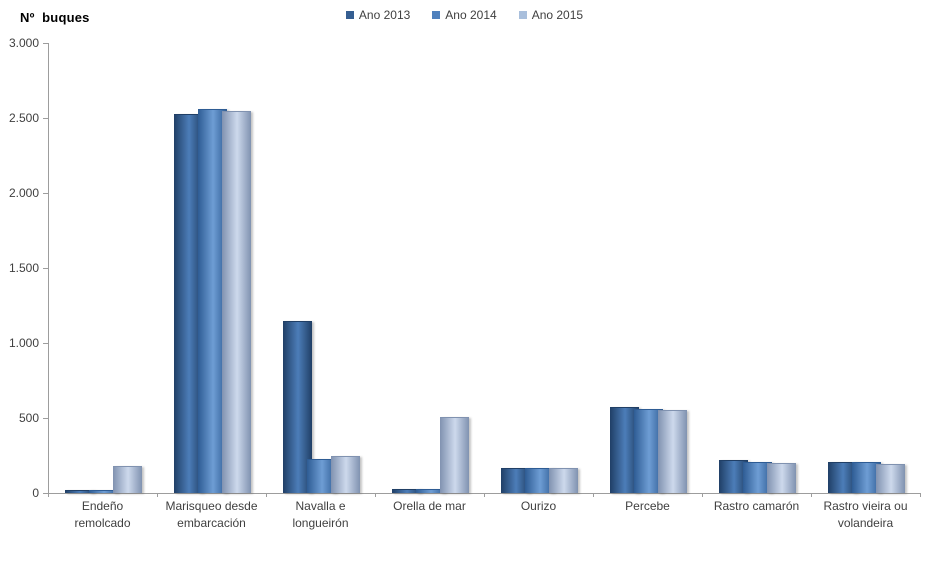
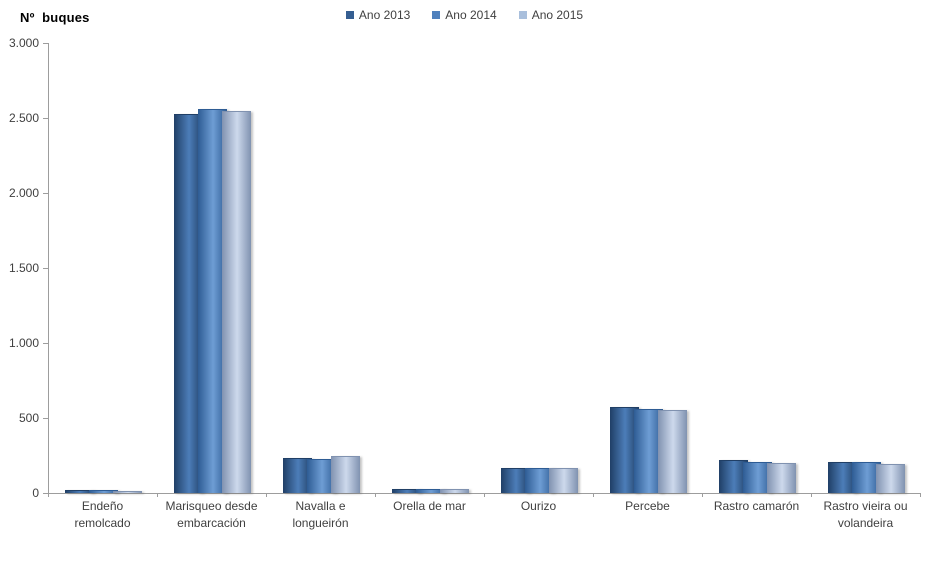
Ano 2015/Endeño remolcado: 180 -> 20
Ano 2013/Navalla e longueirón: 1150 -> 240
Ano 2015/Orella de mar: 510 -> 30
